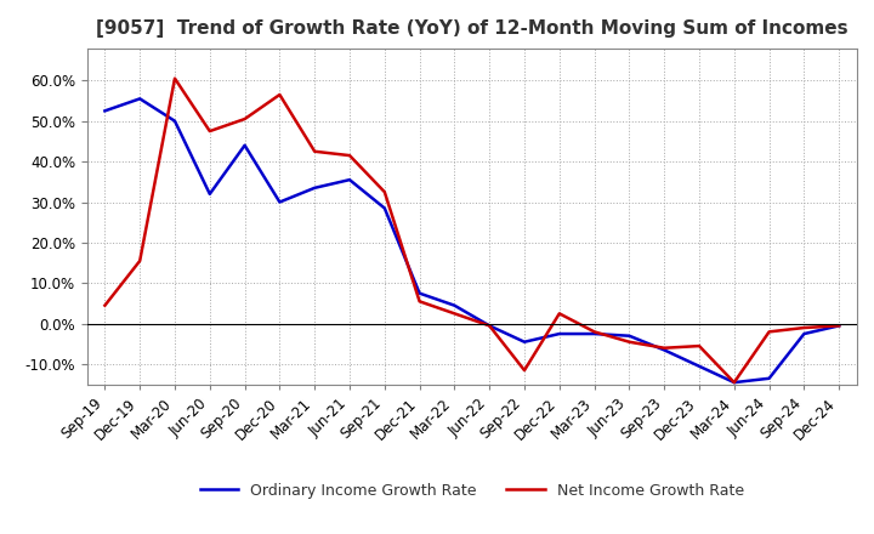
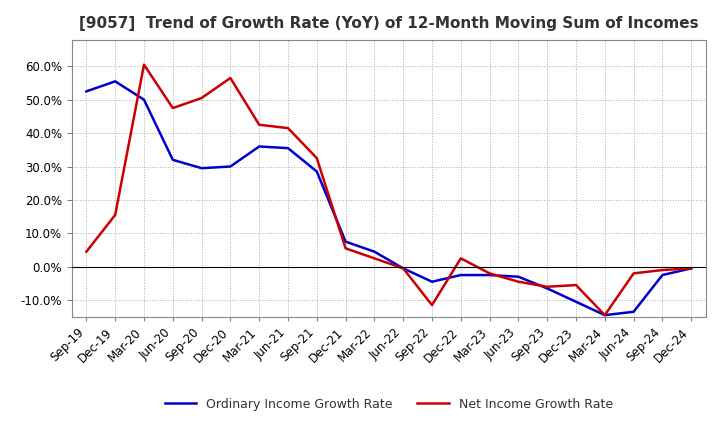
Ordinary Income Growth Rate/Sep-20: 44.0% -> 29.5%
Ordinary Income Growth Rate/Mar-21: 33.5% -> 36.0%
